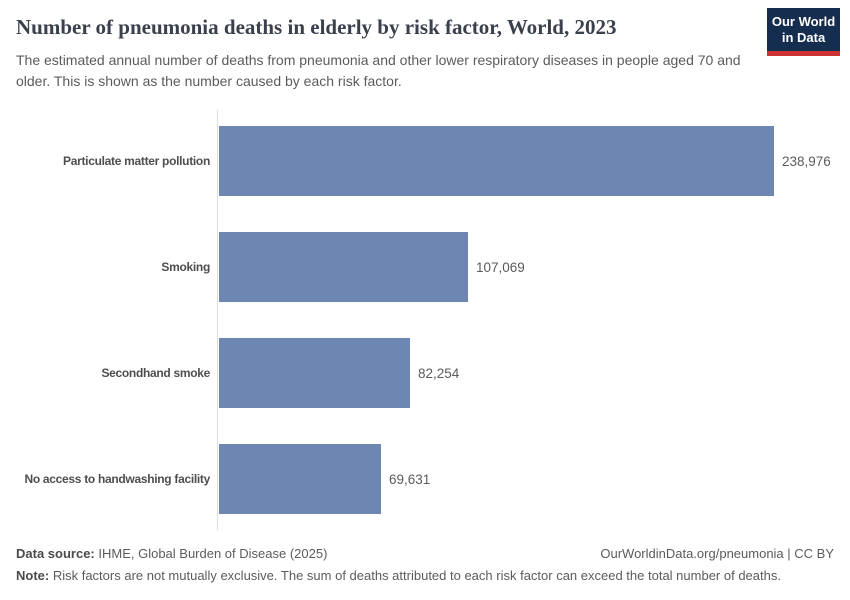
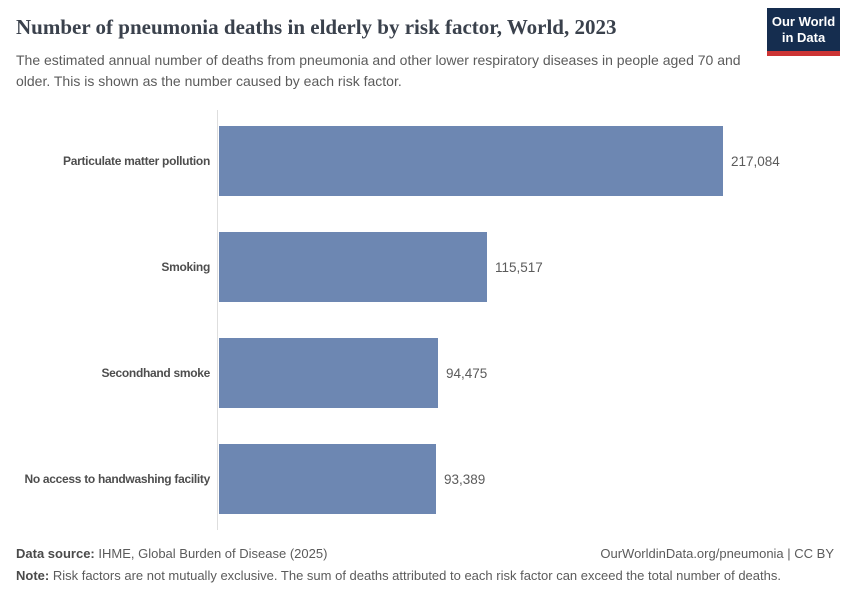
Particulate matter pollution: 238,976 -> 217,084
Smoking: 107,069 -> 115,517
Secondhand smoke: 82,254 -> 94,475
No access to handwashing facility: 69,631 -> 93,389
